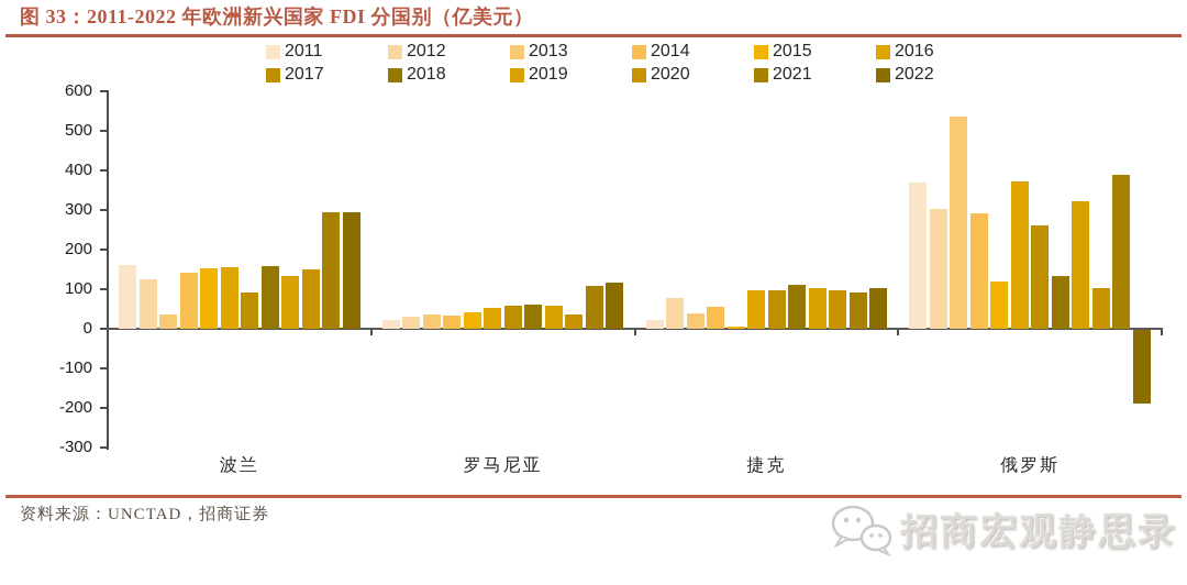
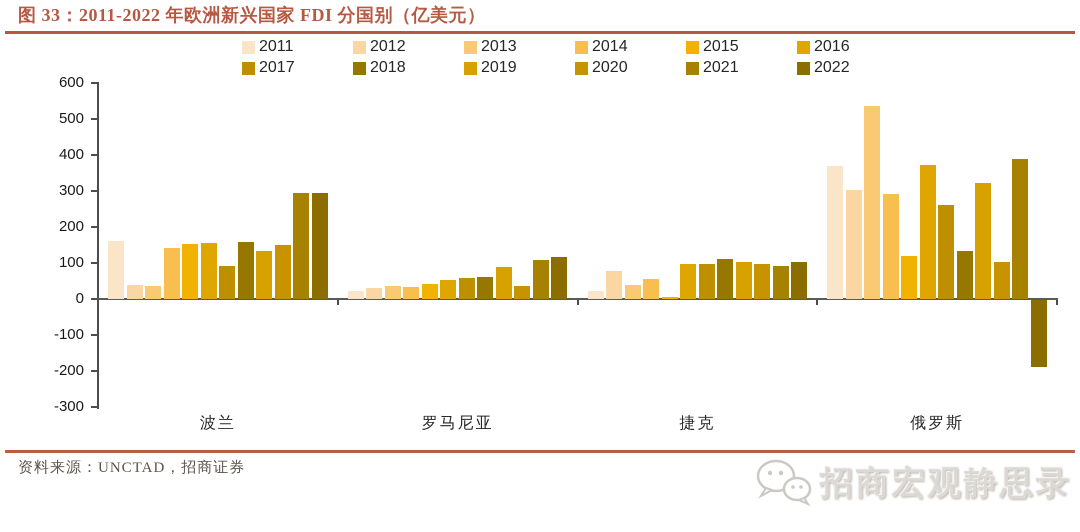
2012/波兰: 120 -> 40
2019/罗马尼亚: 60 -> 90
